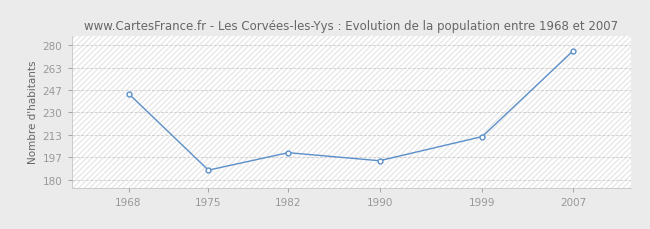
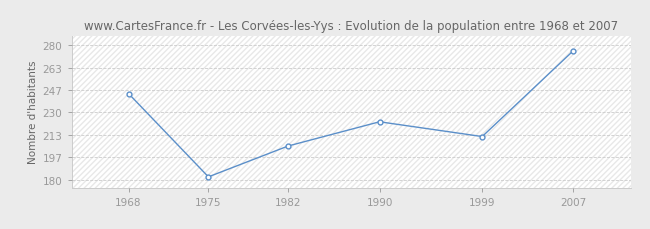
1975: 187 -> 182
1982: 200 -> 205
1990: 194 -> 223
